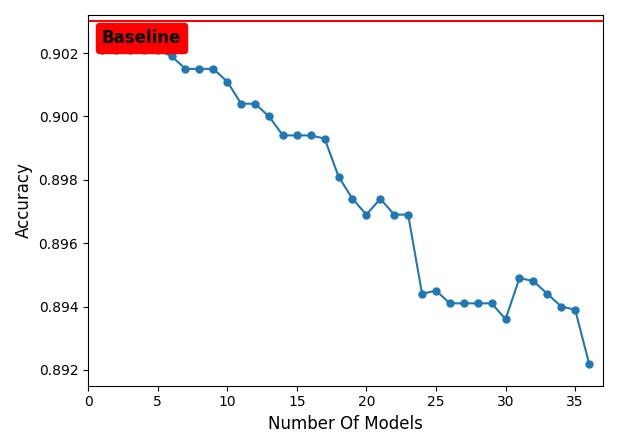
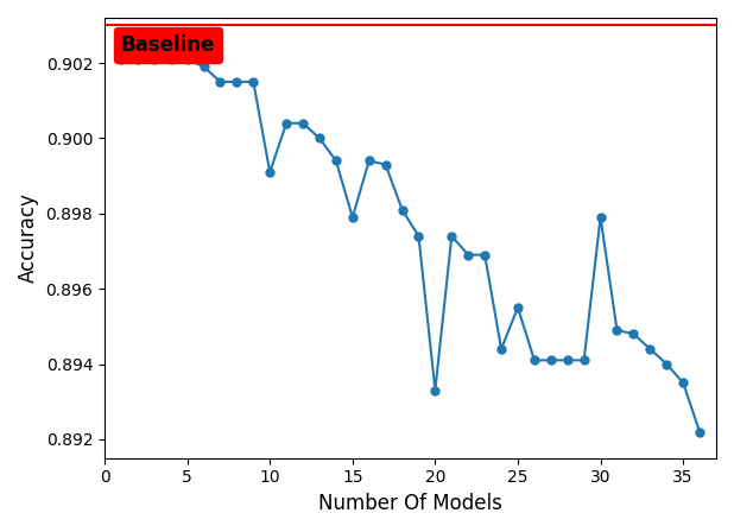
10: 0.9011 -> 0.8991
15: 0.8994 -> 0.8979
20: 0.8969 -> 0.8933
25: 0.8945 -> 0.8955
30: 0.8936 -> 0.8979
35: 0.8939 -> 0.8935
